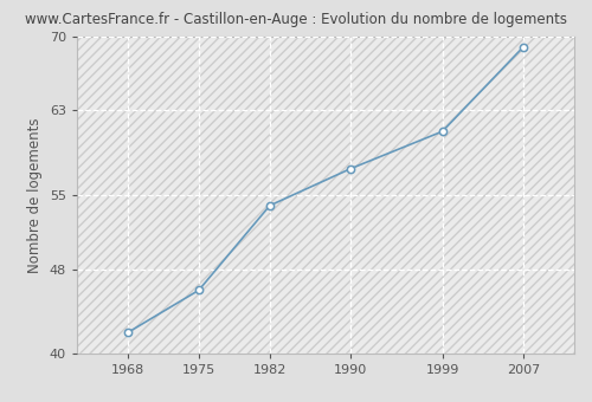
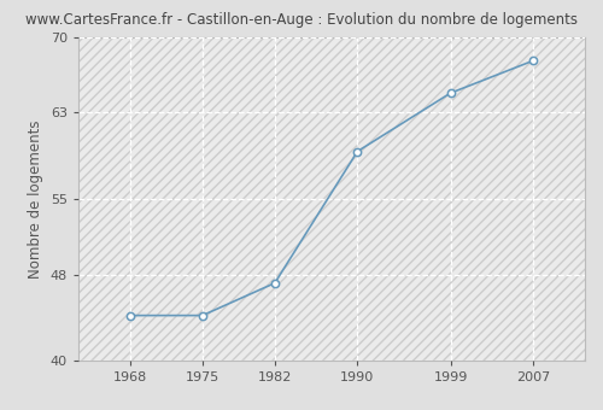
1968: 42.0 -> 44.2
1975: 46.0 -> 44.2
1982: 54.0 -> 47.2
1990: 57.5 -> 59.4
1999: 61.0 -> 64.8
2007: 69.0 -> 67.8
